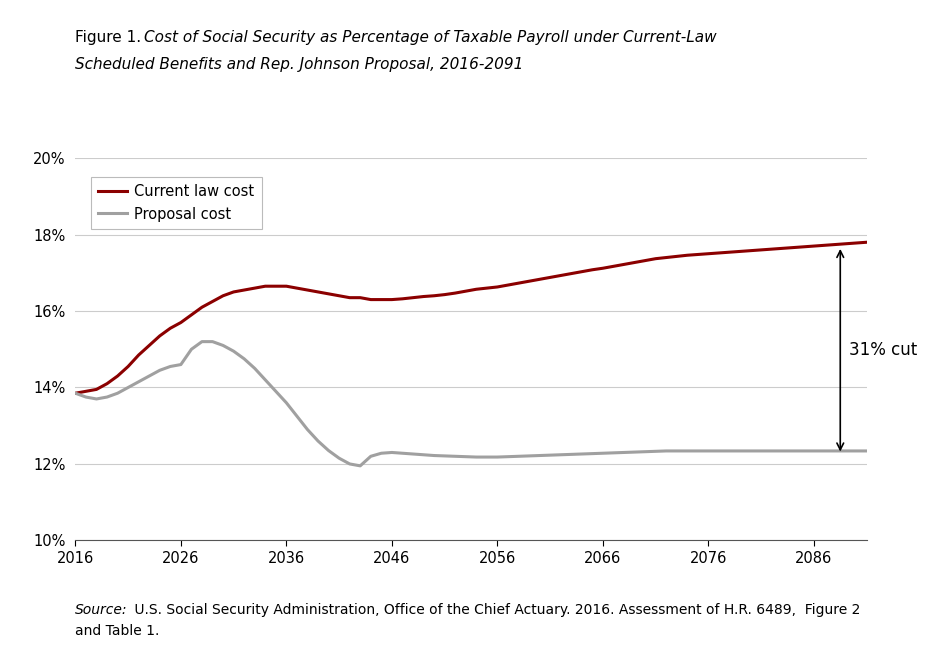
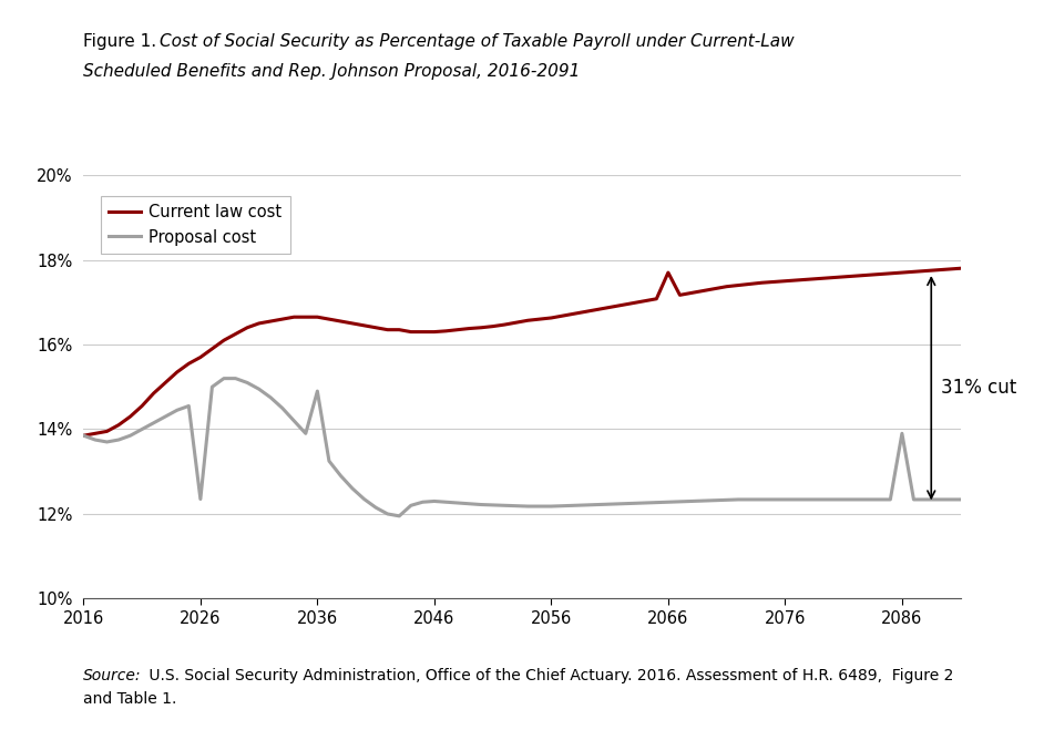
Proposal cost/2026: 14.60% -> 12.35%
Proposal cost/2036: 13.60% -> 14.90%
Current law cost/2066: 17.12% -> 17.70%
Proposal cost/2086: 12.34% -> 13.90%
